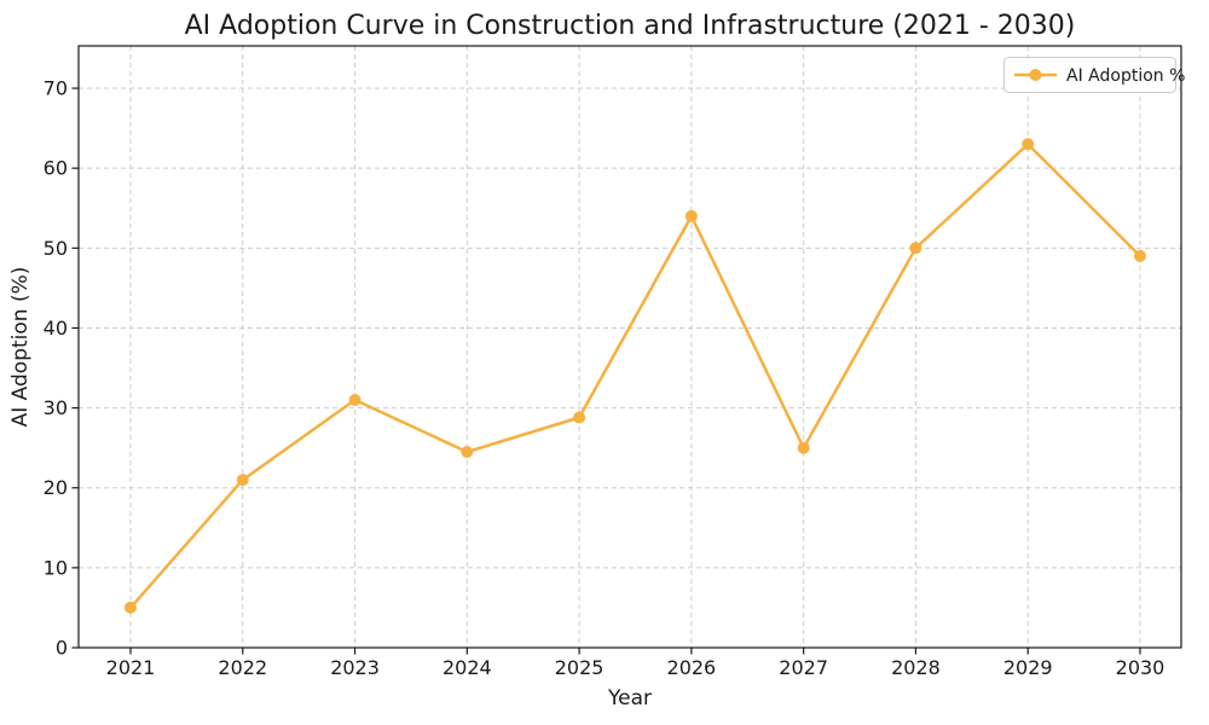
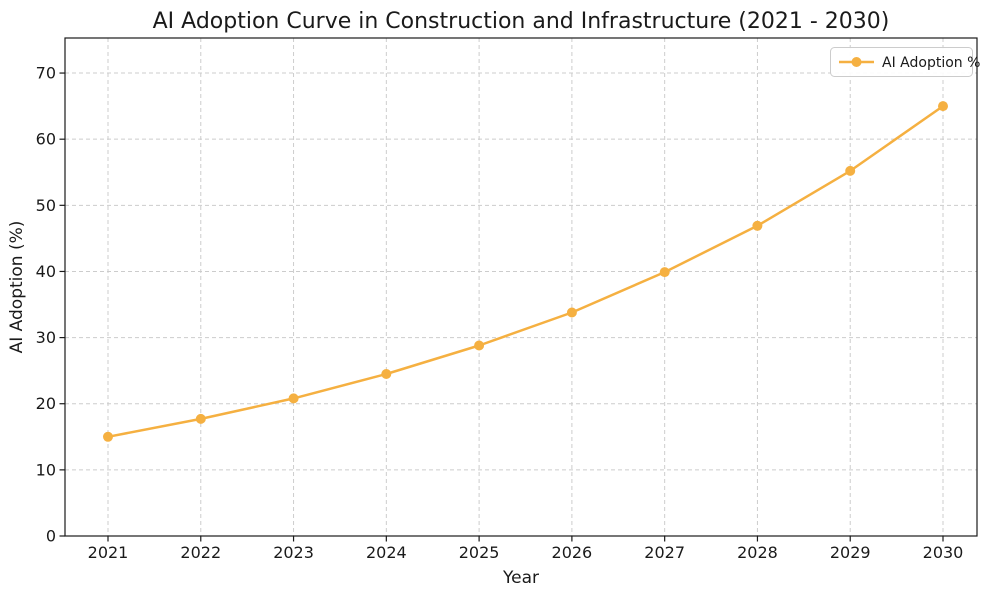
2021: 5 -> 15
2022: 21 -> 18
2023: 31 -> 21
2026: 54 -> 34
2027: 25 -> 40
2028: 50 -> 47
2029: 63 -> 55
2030: 49 -> 65
